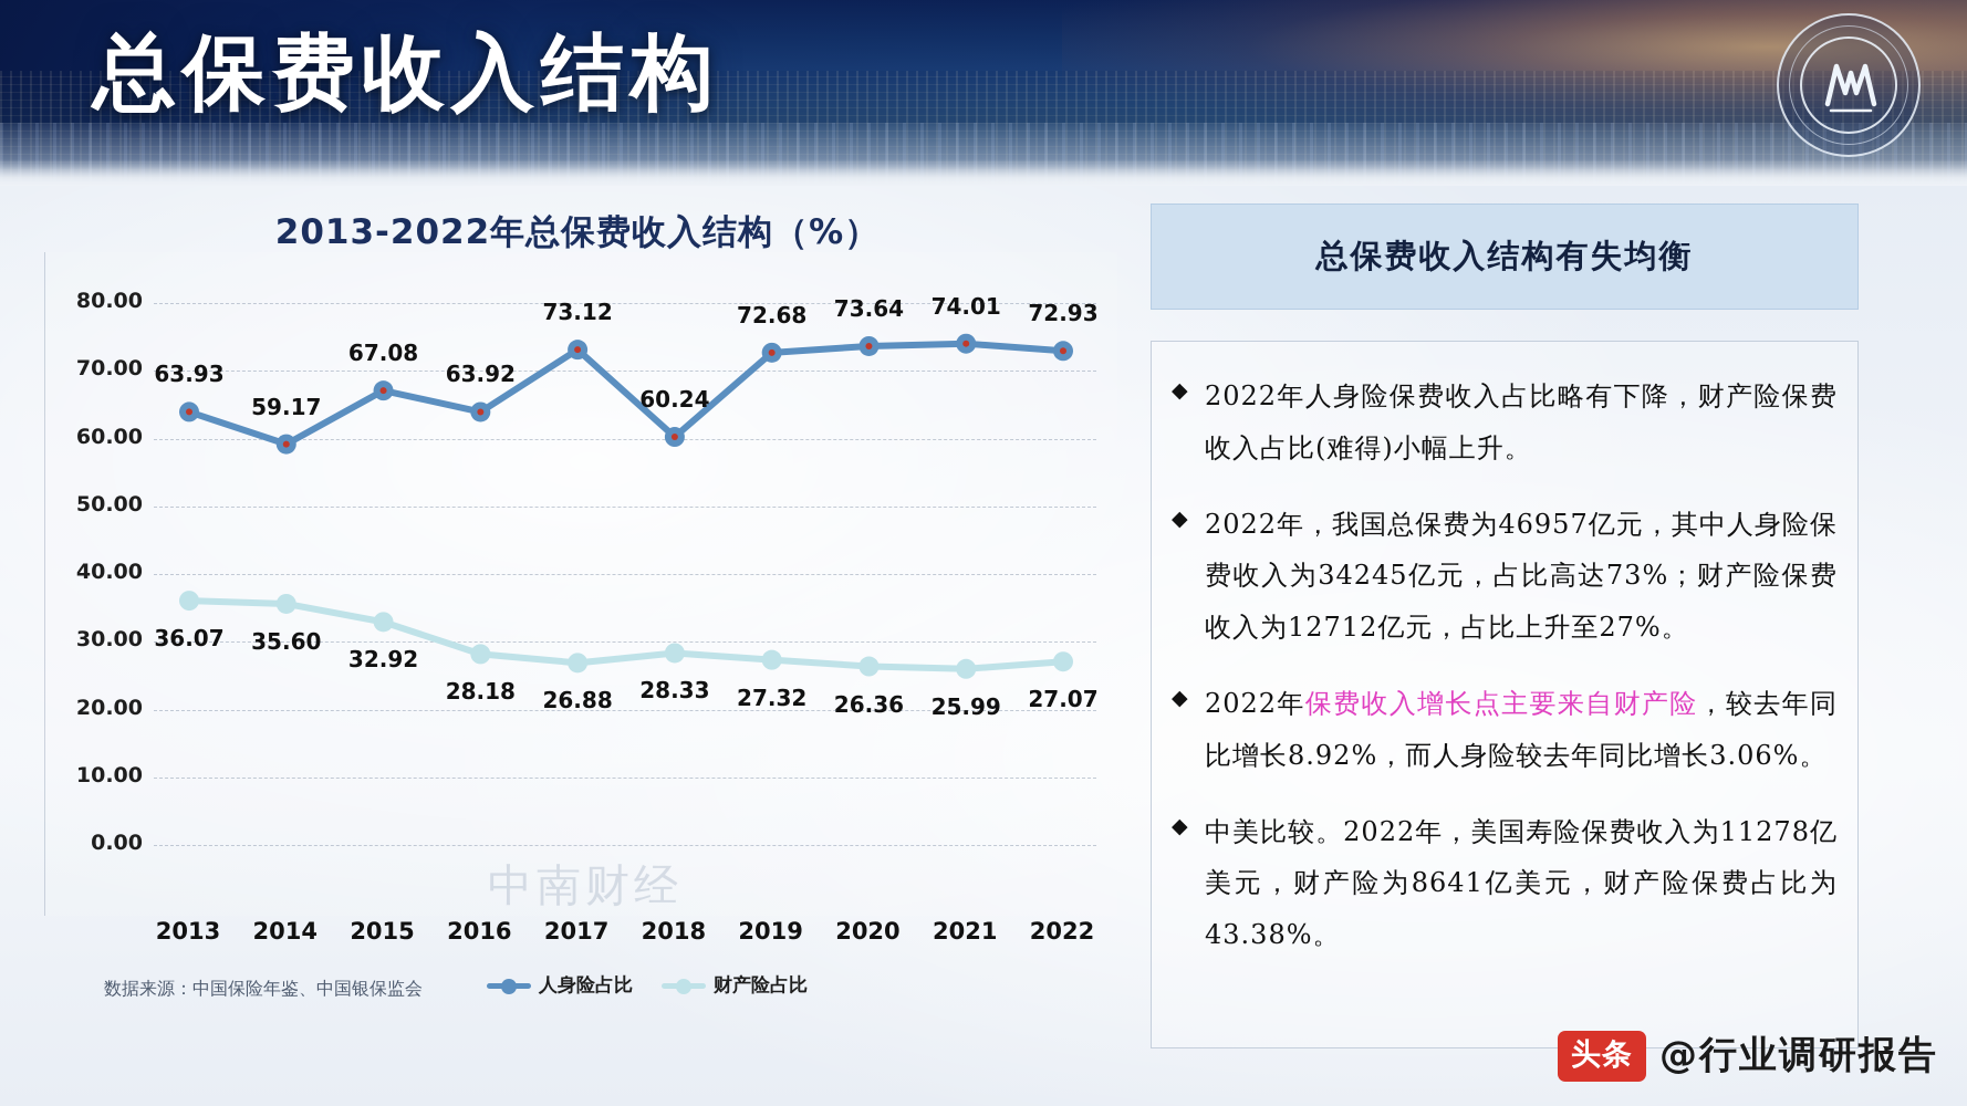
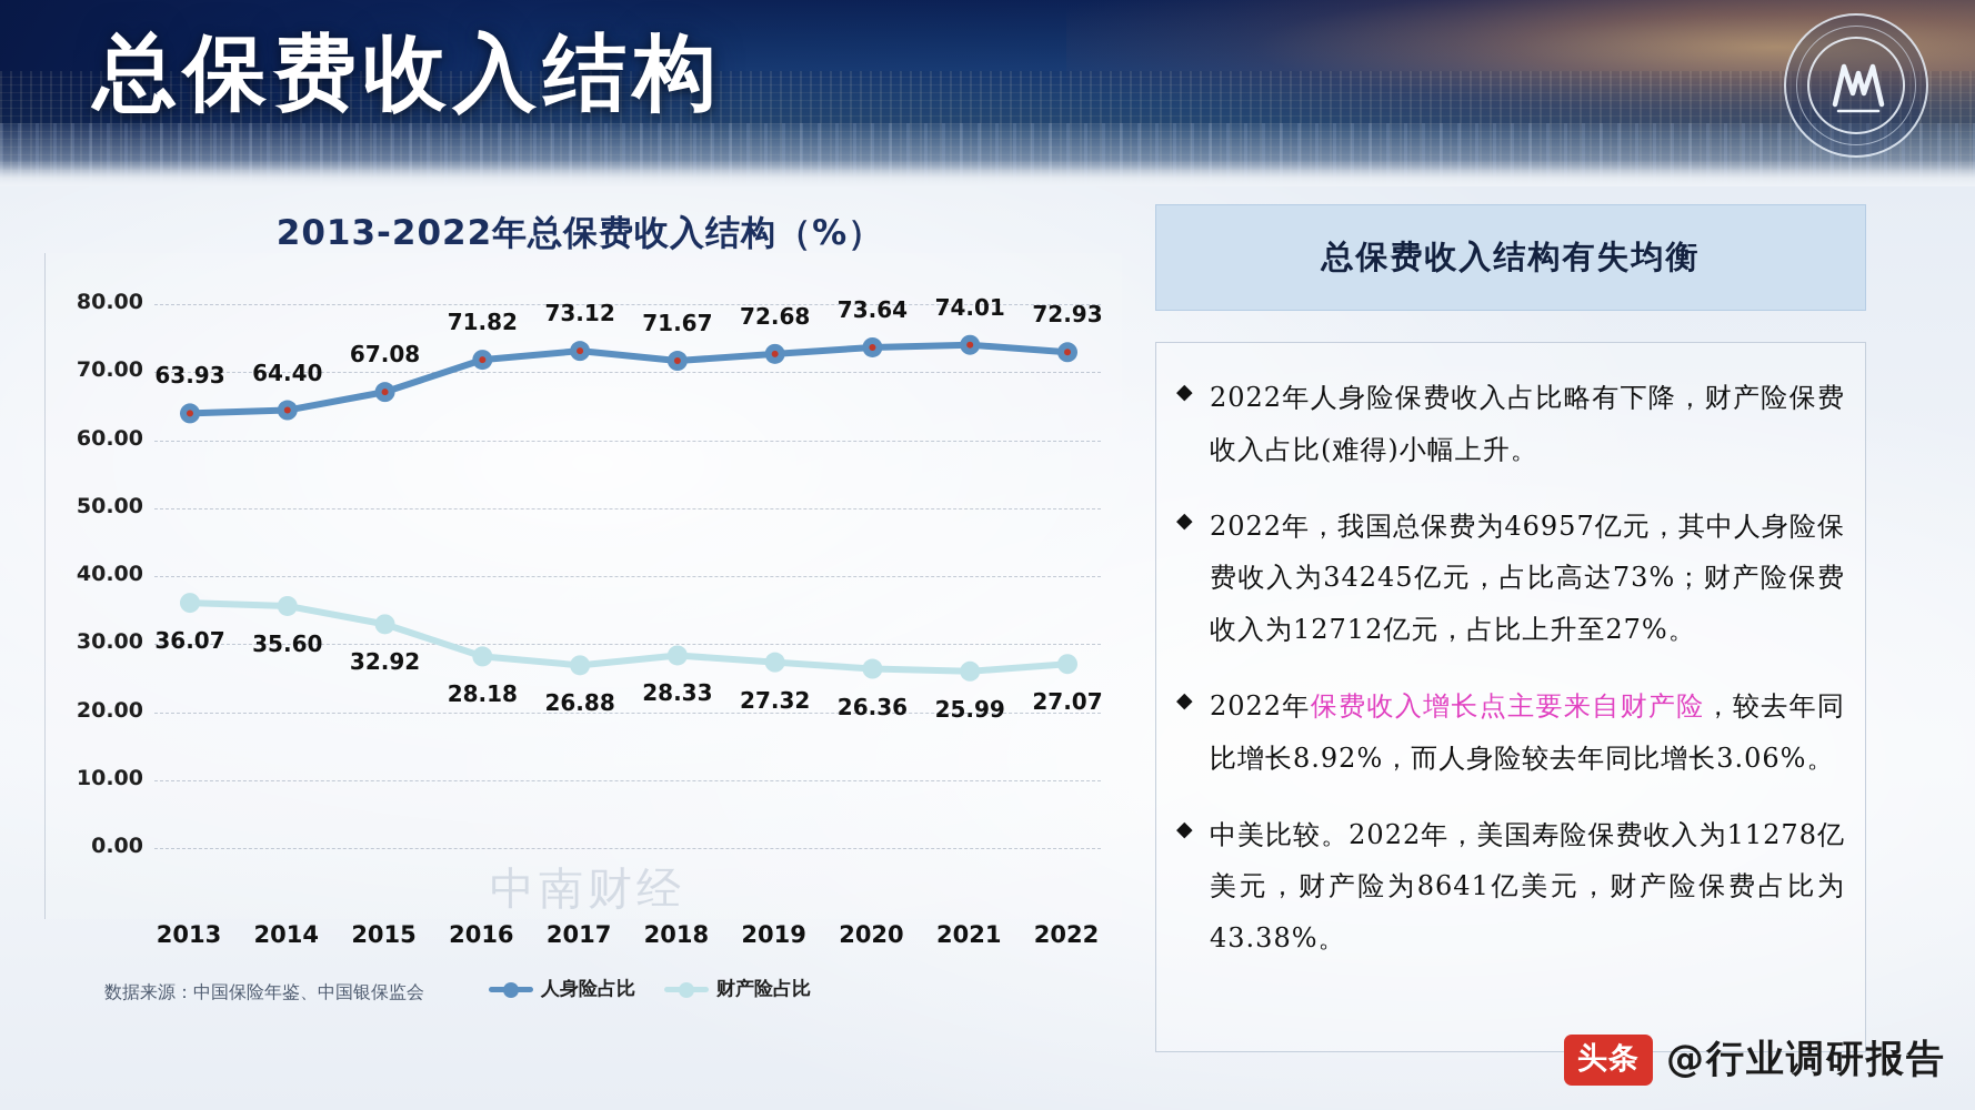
人身险占比/2014: 59.17 -> 64.40
人身险占比/2016: 63.92 -> 71.82
人身险占比/2018: 60.24 -> 71.67
